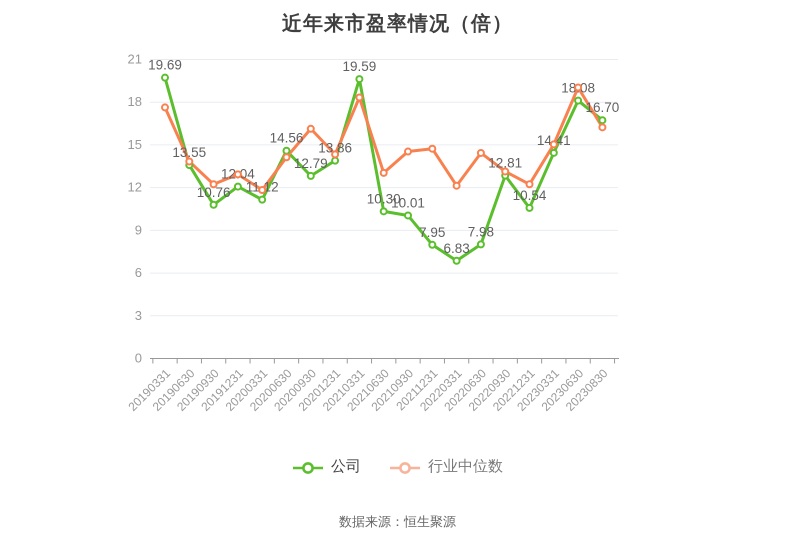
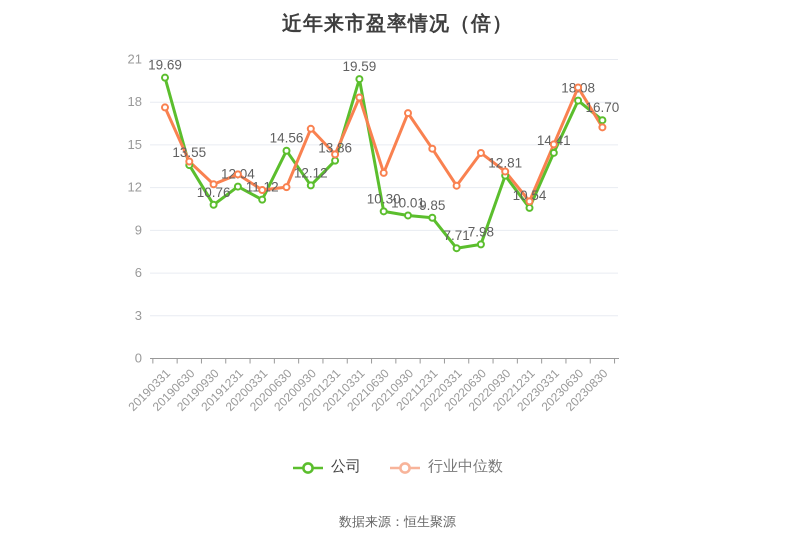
行业中位数/20200630: 14.1 -> 12.0
公司/20200930: 12.79 -> 12.12
行业中位数/20210930: 14.5 -> 17.2
公司/20211231: 7.95 -> 9.85
公司/20220331: 6.83 -> 7.71
行业中位数/20221231: 12.2 -> 11.0
